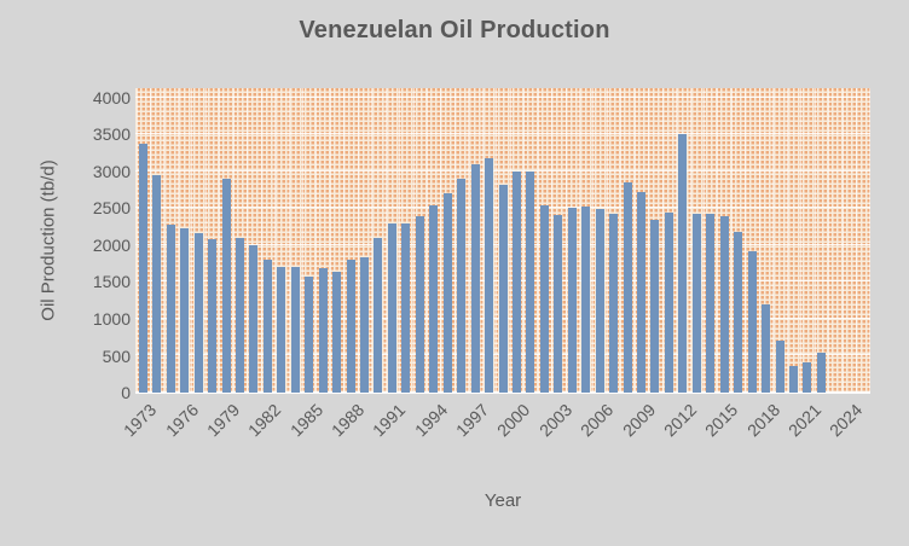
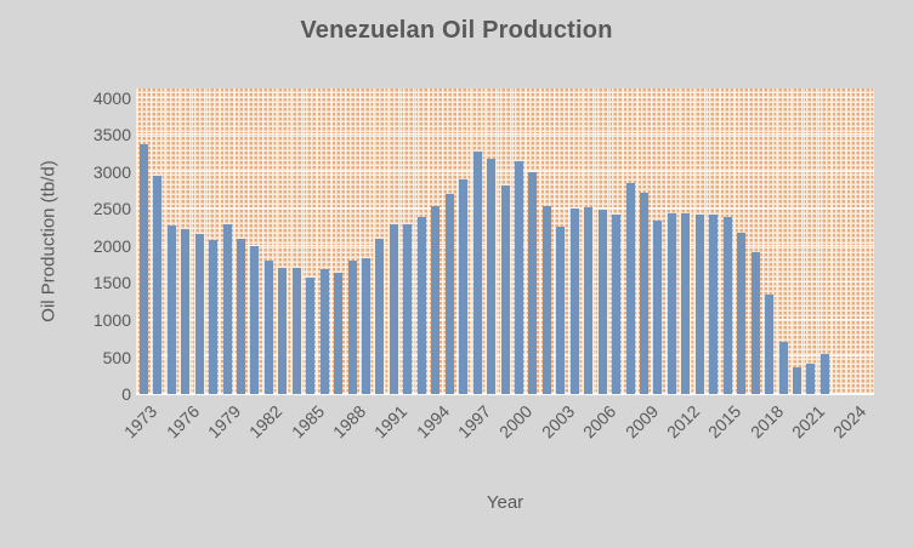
1979: 2900 -> 2300
1997: 3100 -> 3300
2000: 3000 -> 3100
2003: 2400 -> 2300
2012: 3500 -> 2400
2018: 1200 -> 1400
